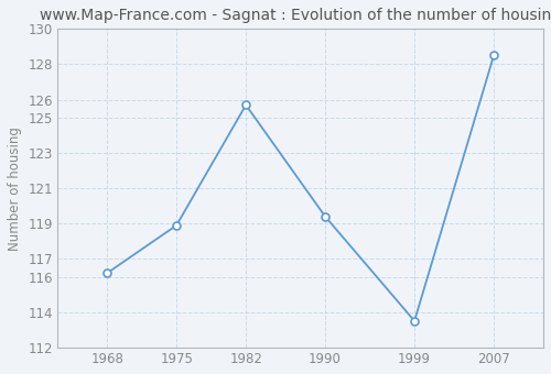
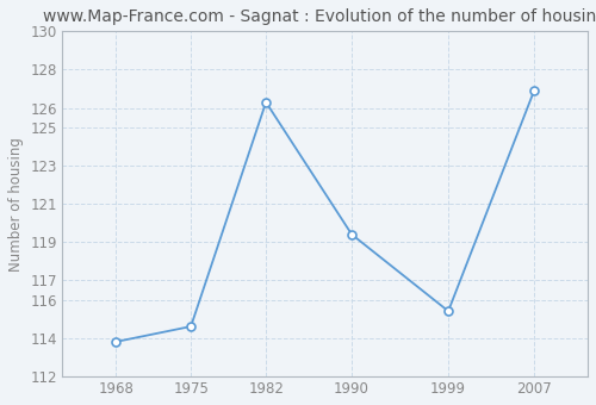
1968: 116.2 -> 113.8
1975: 118.9 -> 114.6
1982: 125.7 -> 126.3
1999: 113.5 -> 115.4
2007: 128.5 -> 126.9
